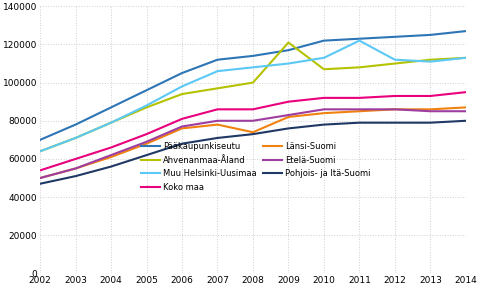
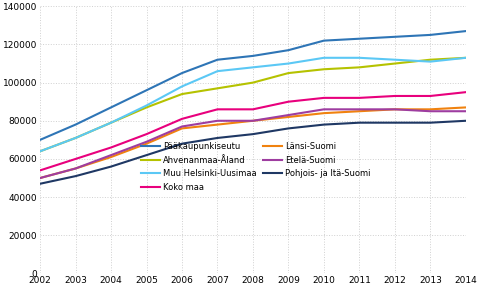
Länsi-Suomi/2008: 74000 -> 80000
Ahvenanmaa-Åland/2009: 121000 -> 105000
Muu Helsinki-Uusimaa/2011: 122000 -> 113000
